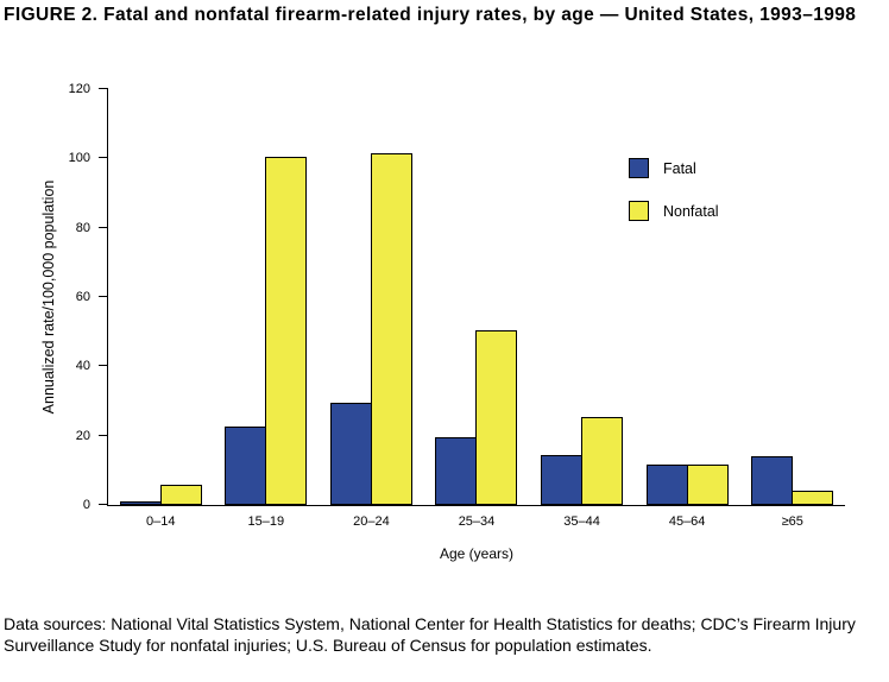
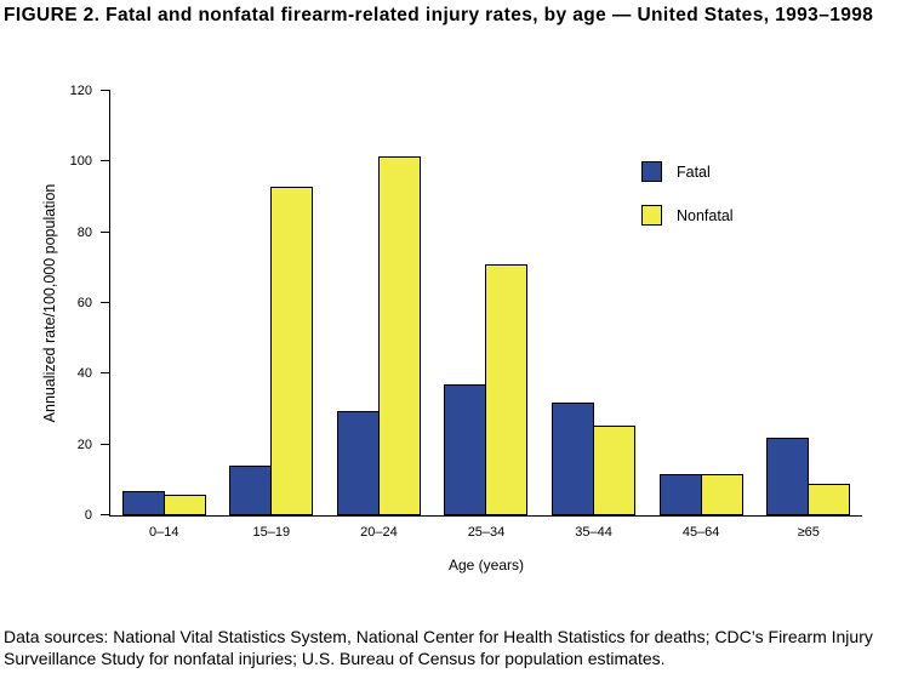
Fatal/0–14: 1 -> 7
Fatal/15–19: 22 -> 14
Nonfatal/15–19: 100 -> 93
Fatal/25–34: 20 -> 37
Nonfatal/25–34: 50 -> 71
Fatal/35–44: 14 -> 32
Fatal/≥65: 14 -> 22
Nonfatal/≥65: 4 -> 9
